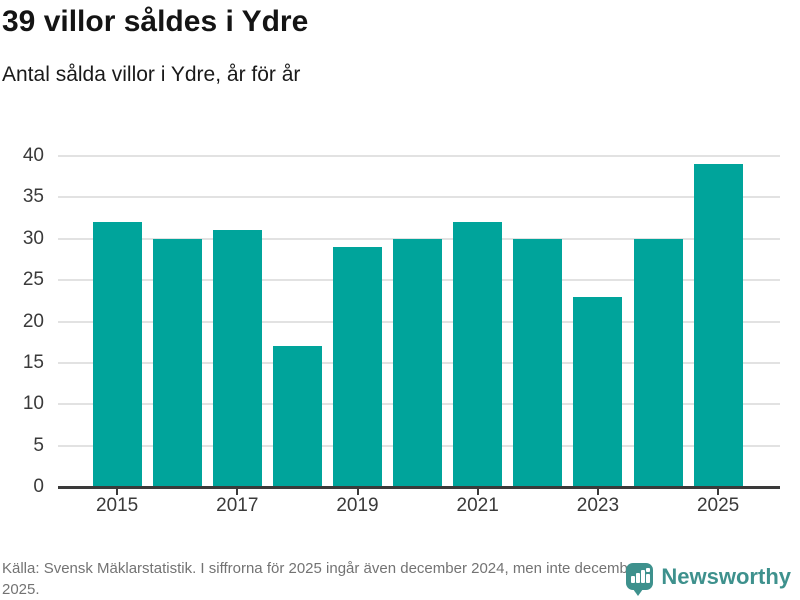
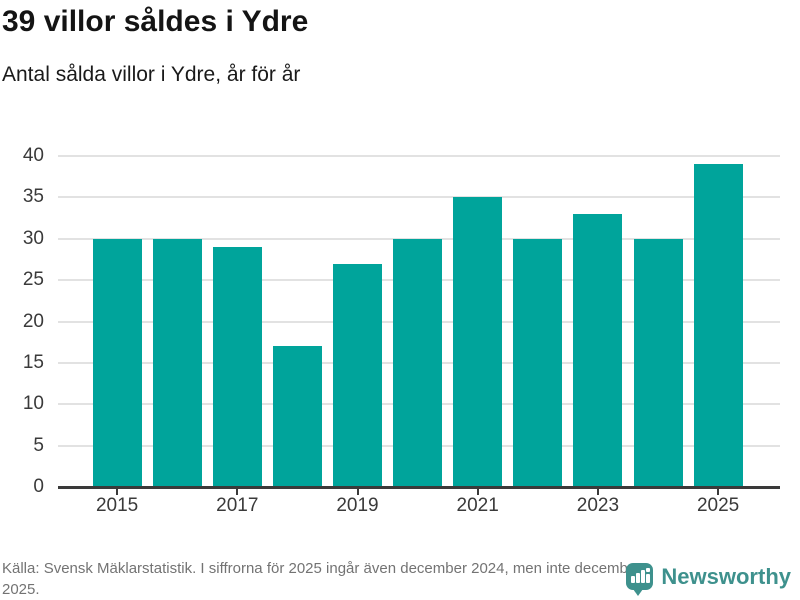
2015: 32 -> 30
2017: 31 -> 29
2019: 29 -> 27
2021: 32 -> 35
2023: 23 -> 33
